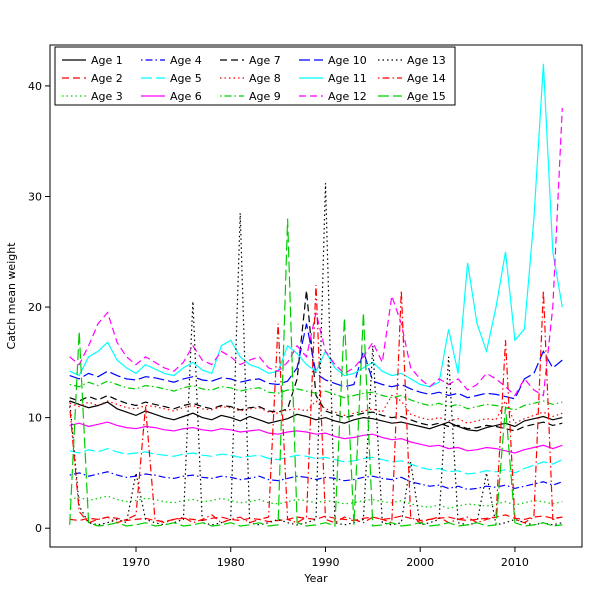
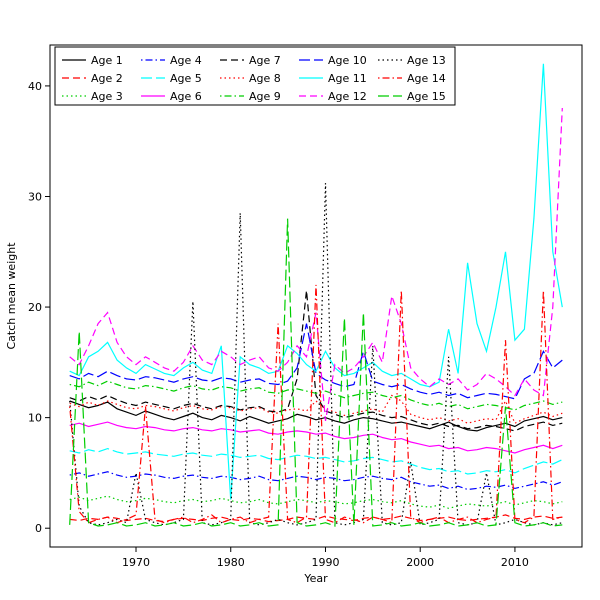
Age 11/1980: 17.0 -> 2.6
Age 12/1990: 16.0 -> 9.7
